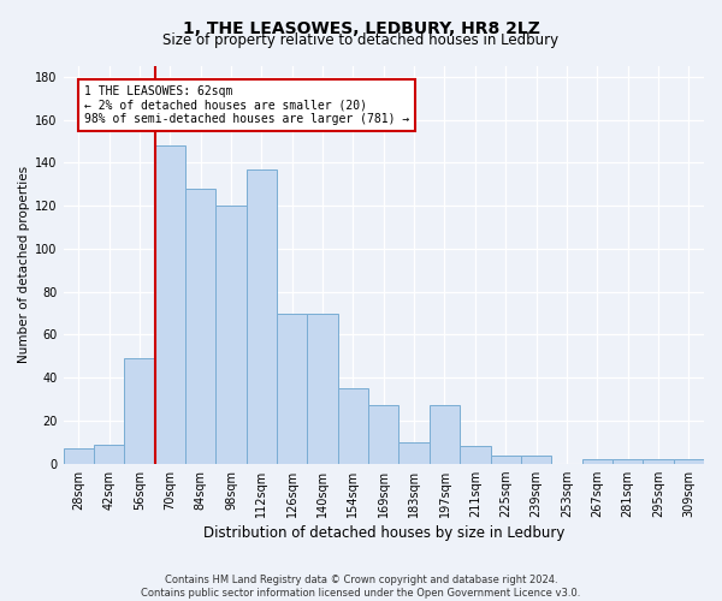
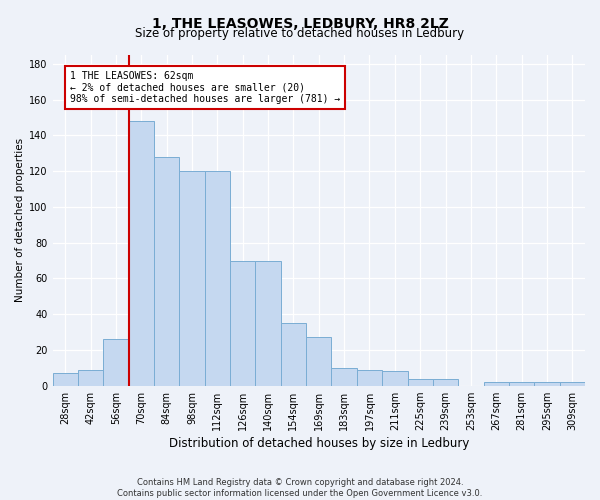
56sqm: 49 -> 26
112sqm: 137 -> 120
197sqm: 27 -> 9
